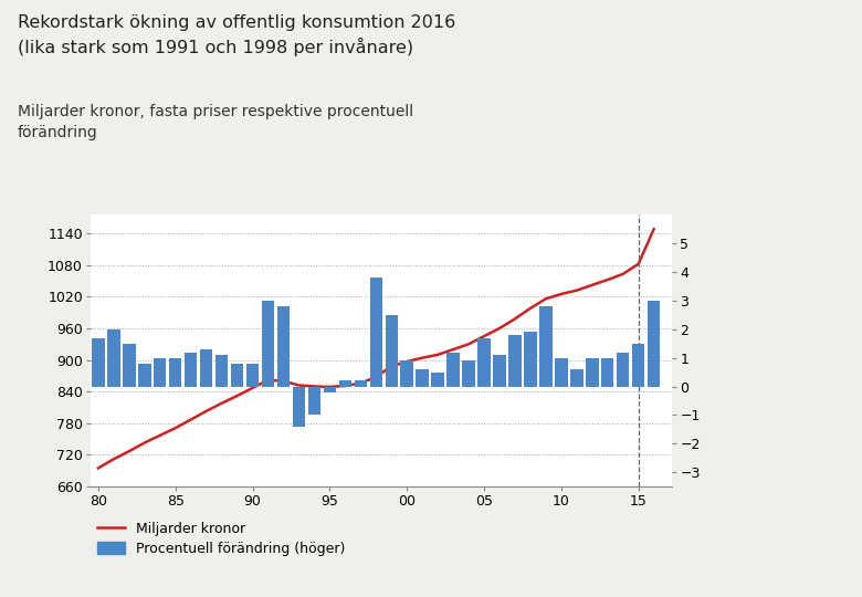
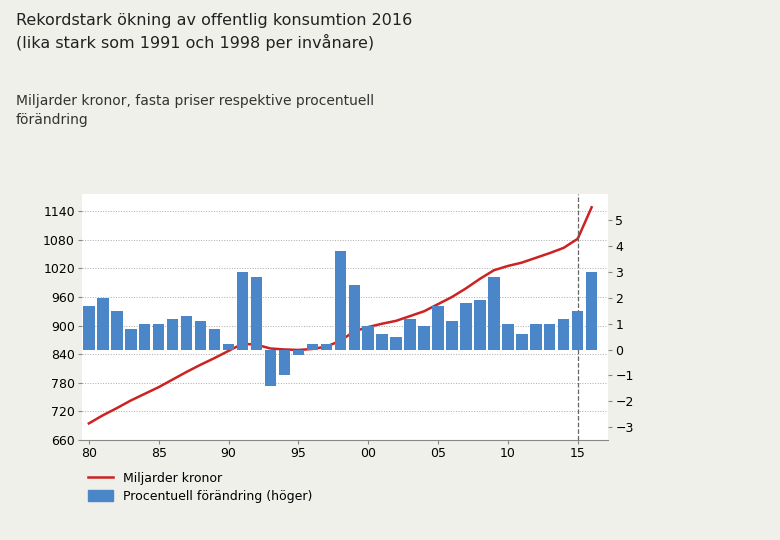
Procentuell förändring (höger)/90: 0.8 -> 0.2
